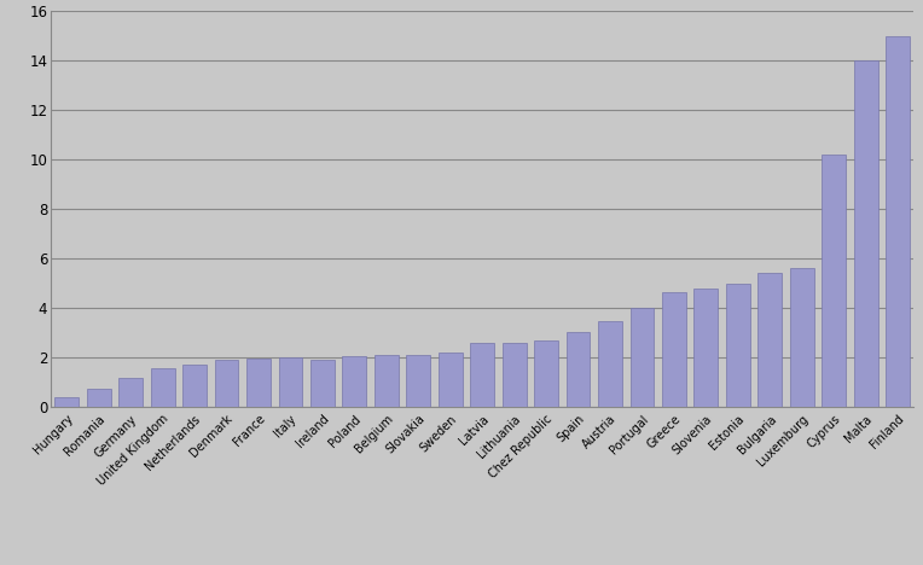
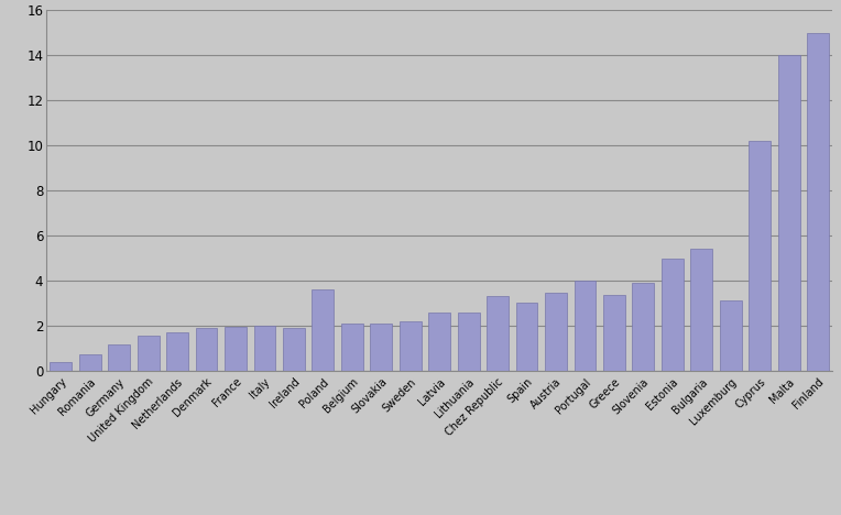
Poland: 2.05 -> 3.60
Chez Republic: 2.70 -> 3.30
Greece: 4.65 -> 3.35
Slovenia: 4.80 -> 3.90
Luxemburg: 5.60 -> 3.10
